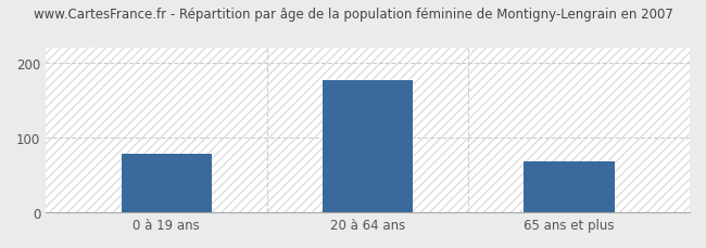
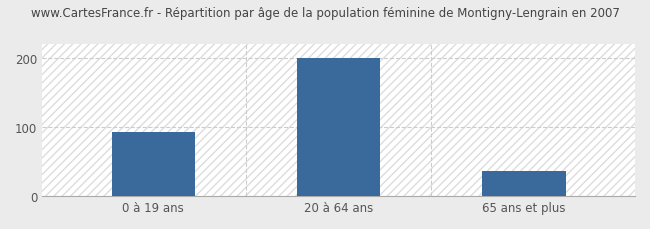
0 à 19 ans: 78 -> 93
20 à 64 ans: 176 -> 200
65 ans et plus: 68 -> 37
